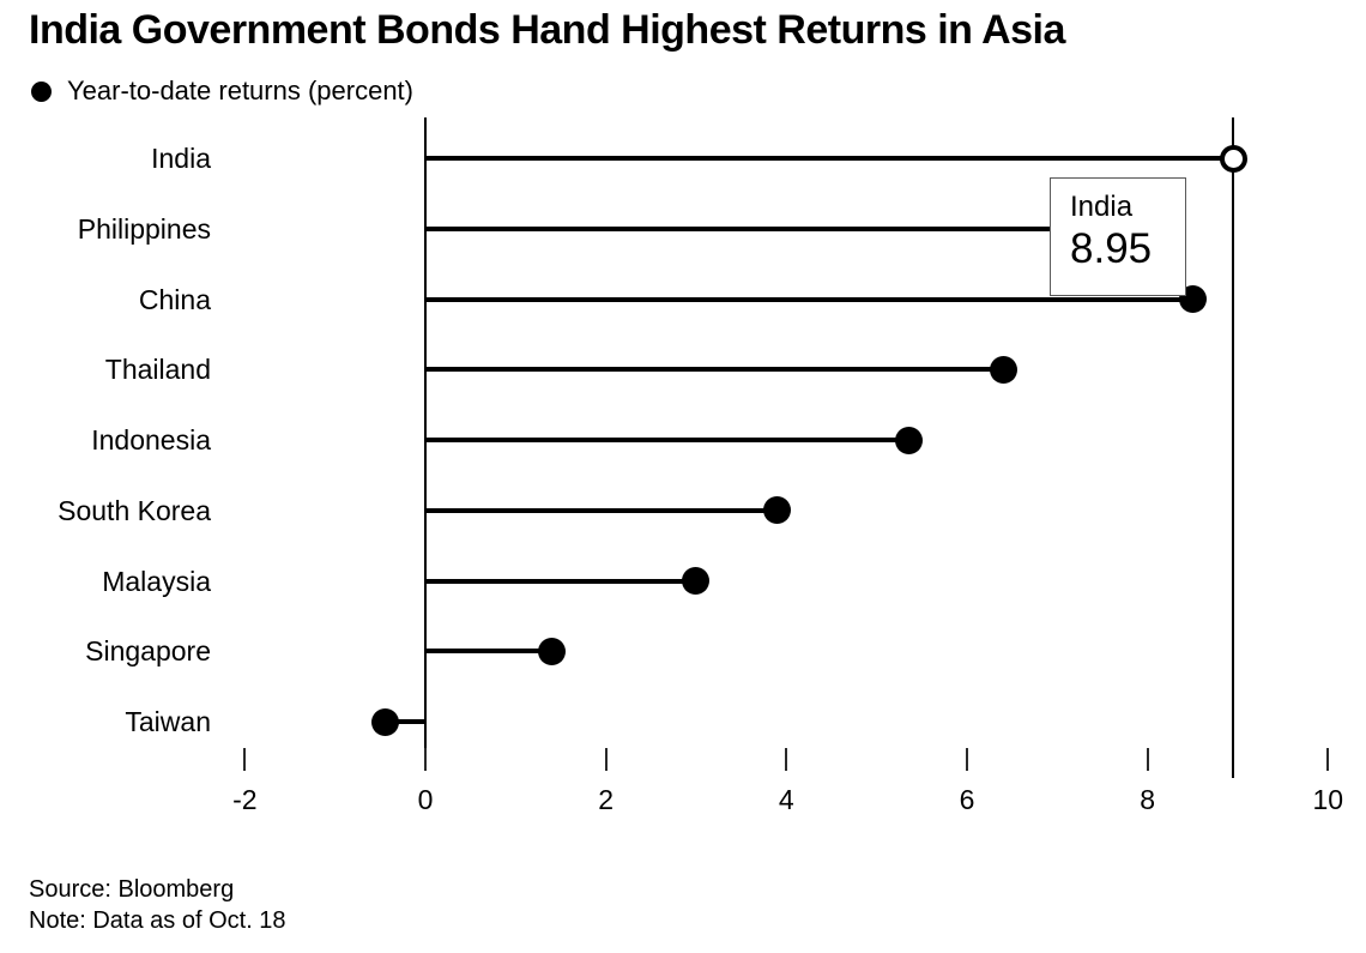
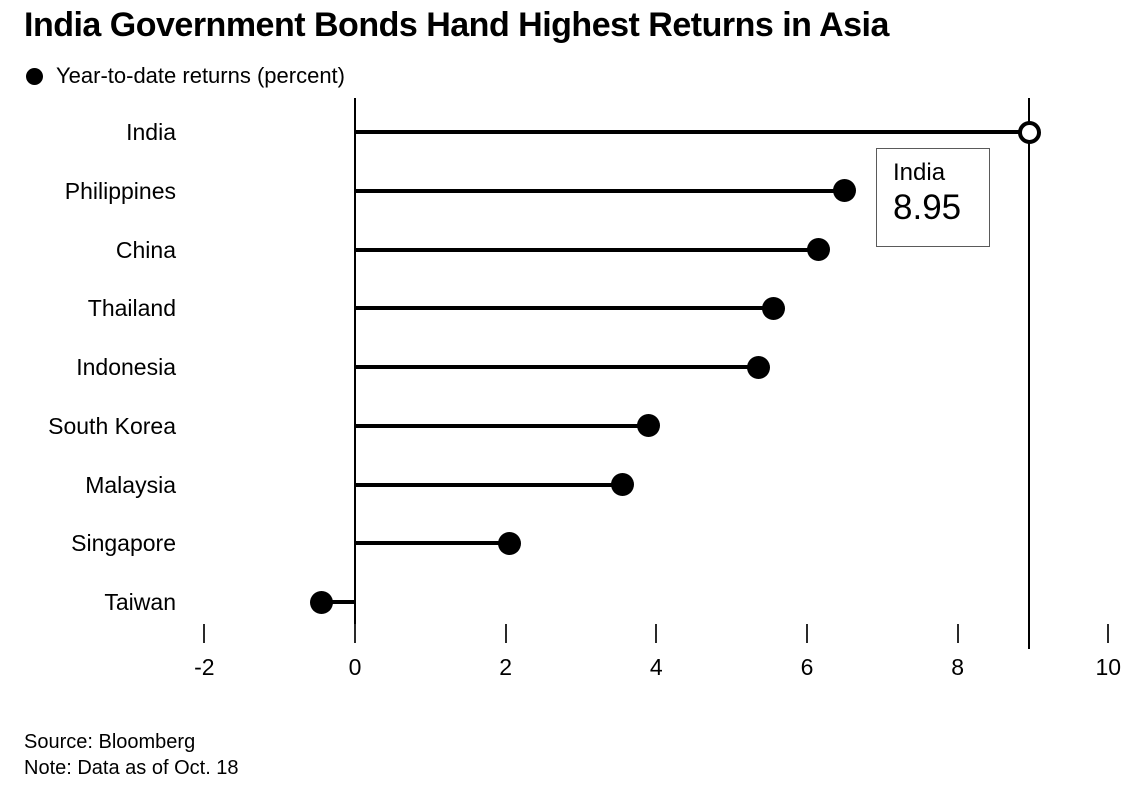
Philippines: 7.7 -> 6.5
China: 8.5 -> 6.2
Thailand: 6.4 -> 5.5
Malaysia: 3.0 -> 3.5
Singapore: 1.4 -> 2.0
